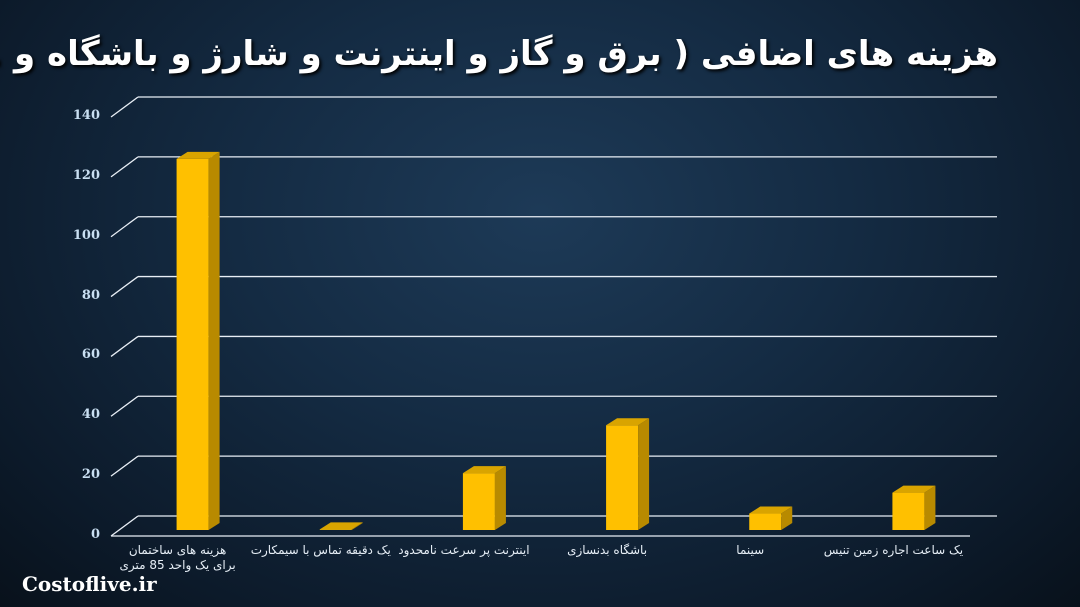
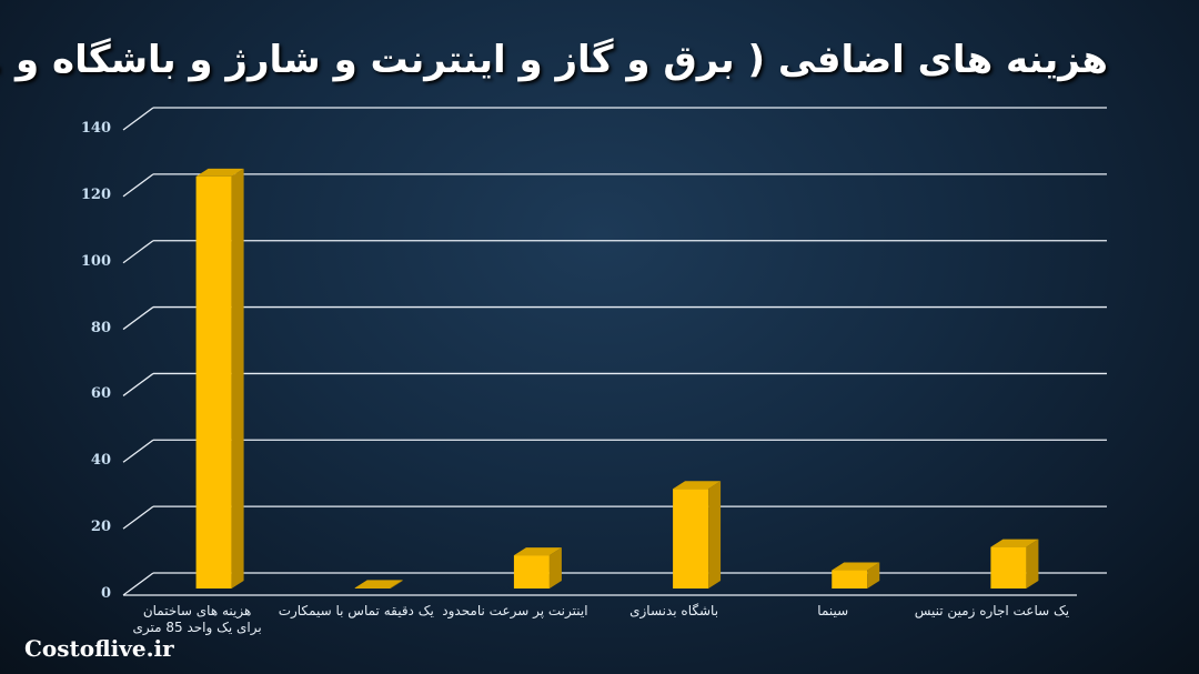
اینترنت پر سرعت نامحدود: 19 -> 10
باشگاه بدنسازی: 35 -> 30
